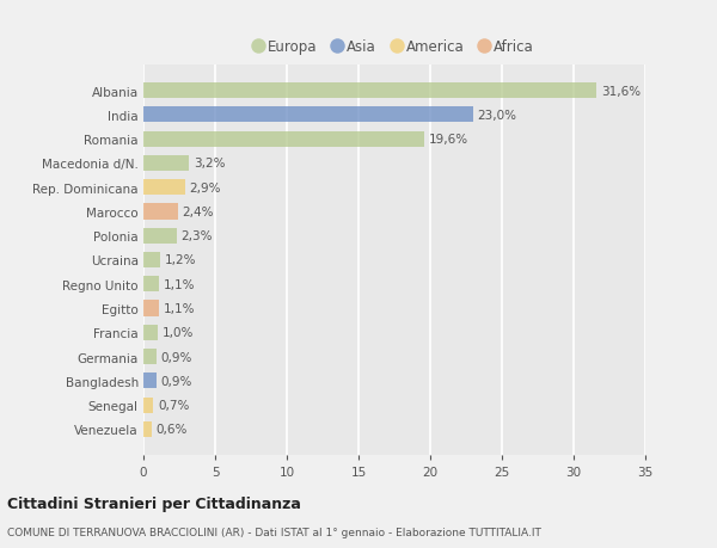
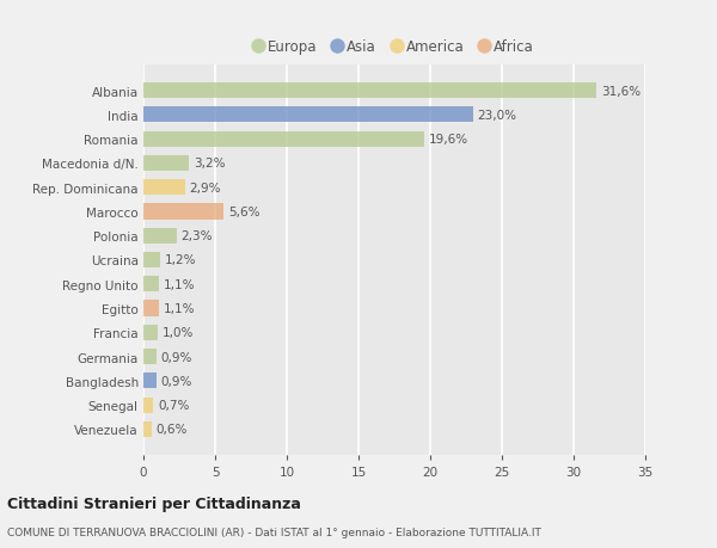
Marocco: 2,4% -> 5,6%
